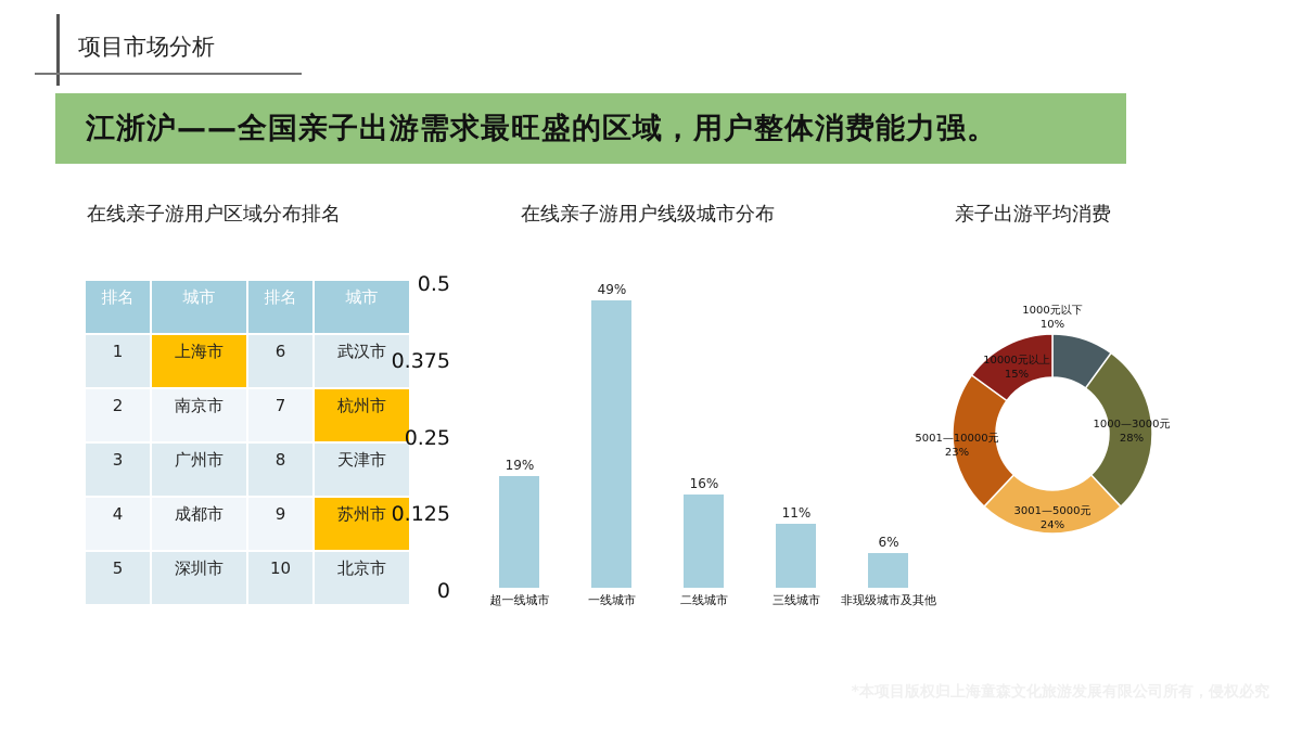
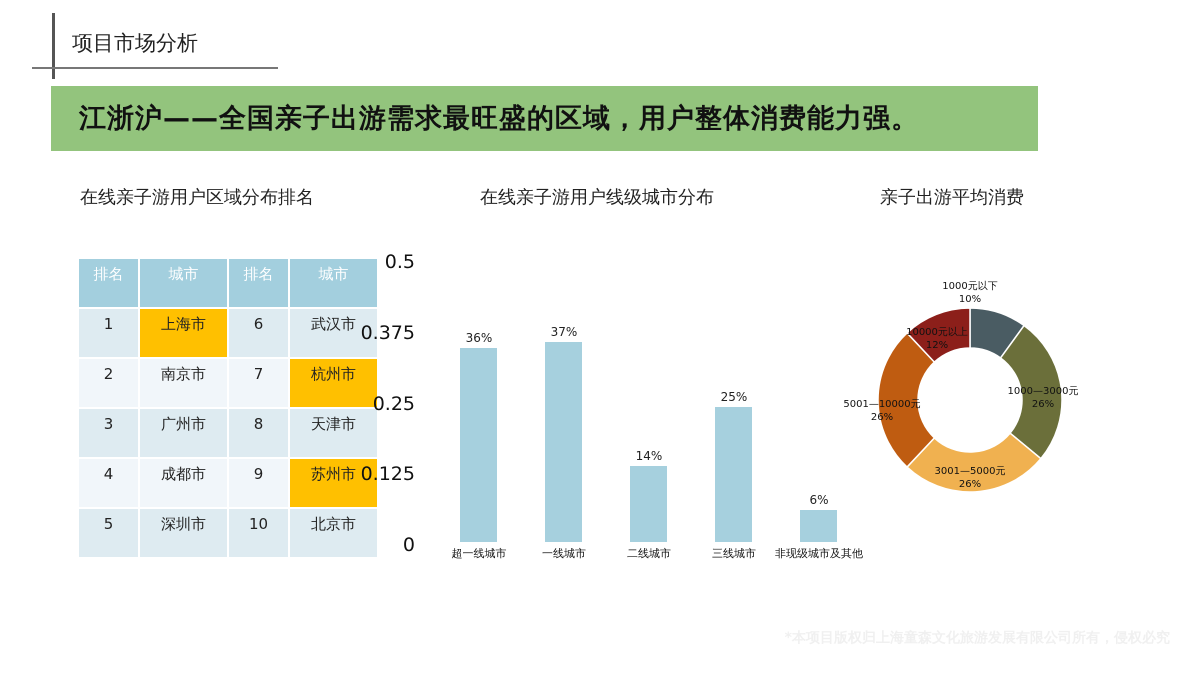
在线亲子游用户线级城市分布/超一线城市: 19% -> 36%
在线亲子游用户线级城市分布/一线城市: 49% -> 37%
在线亲子游用户线级城市分布/二线城市: 16% -> 14%
在线亲子游用户线级城市分布/三线城市: 11% -> 25%
亲子出游平均消费/1000—3000元: 28% -> 26%
亲子出游平均消费/3001—5000元: 24% -> 26%
亲子出游平均消费/5001—10000元: 23% -> 26%
亲子出游平均消费/10000元以上: 15% -> 12%
